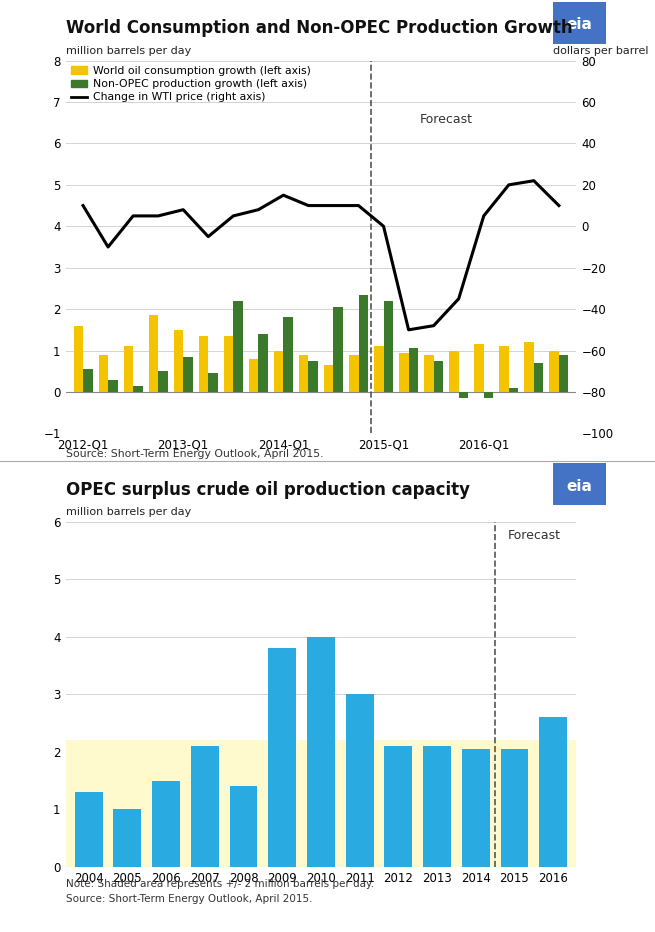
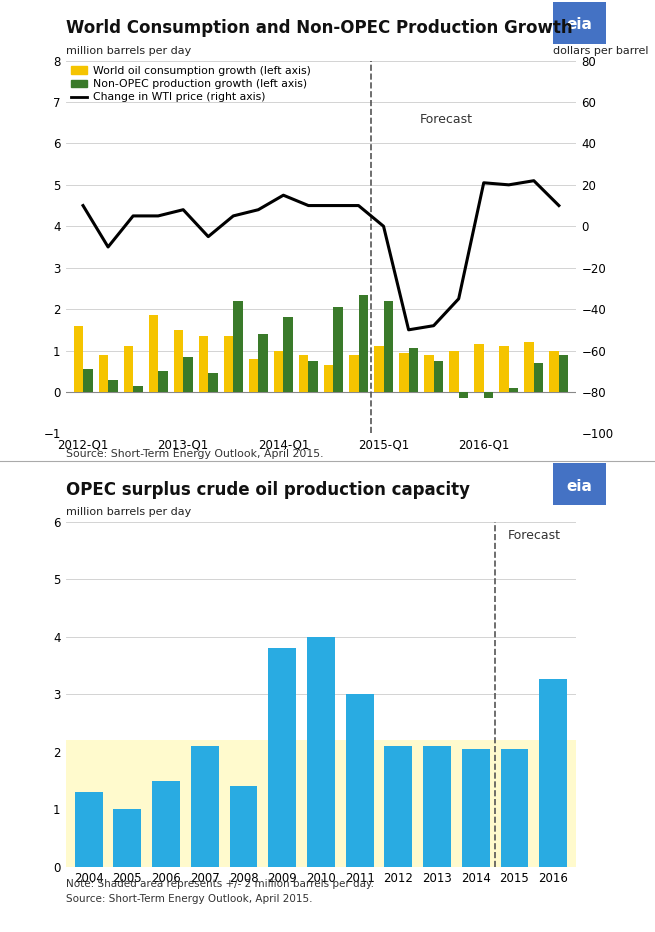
Change in WTI price (right axis)/2016-Q1: 5 -> 21
2016: 2.60 -> 3.26
